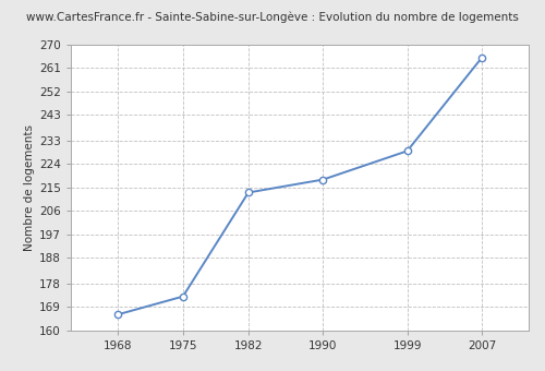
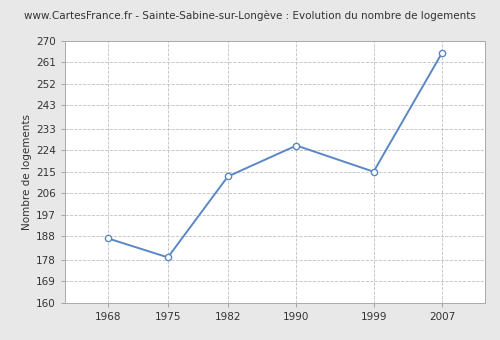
1968: 166 -> 187
1975: 173 -> 179
1990: 218 -> 226
1999: 229 -> 215
